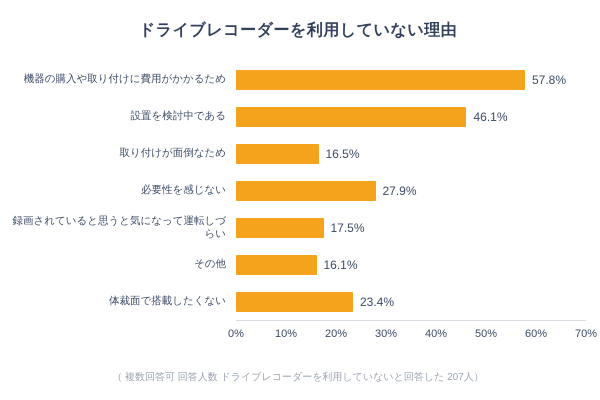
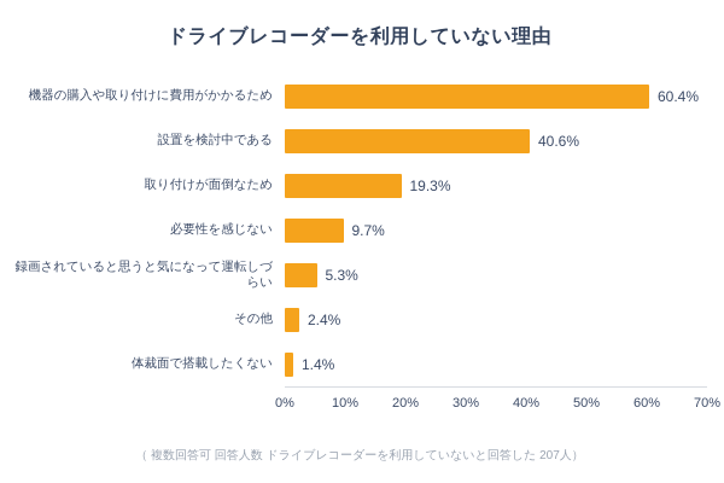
機器の購入や取り付けに費用がかかるため: 57.8% -> 60.4%
設置を検討中である: 46.1% -> 40.6%
取り付けが面倒なため: 16.5% -> 19.3%
必要性を感じない: 27.9% -> 9.7%
録画されていると思うと気になって運転しづらい: 17.5% -> 5.3%
その他: 16.1% -> 2.4%
体裁面で搭載したくない: 23.4% -> 1.4%
